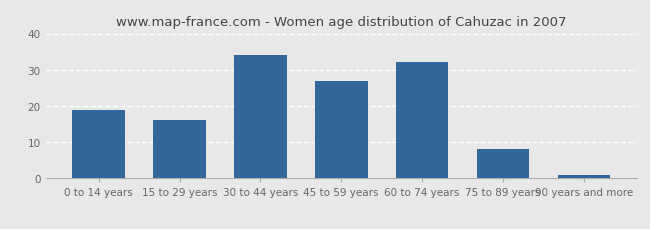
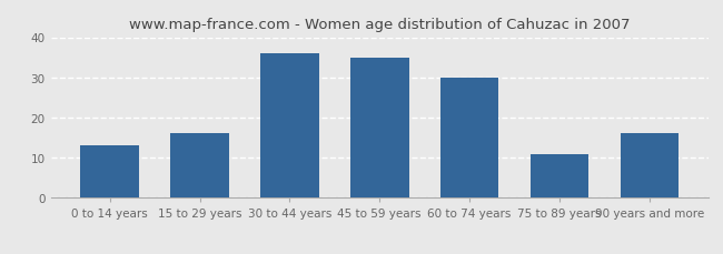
0 to 14 years: 19 -> 13
30 to 44 years: 34 -> 36
45 to 59 years: 27 -> 35
60 to 74 years: 32 -> 30
75 to 89 years: 8 -> 11
90 years and more: 1 -> 16
